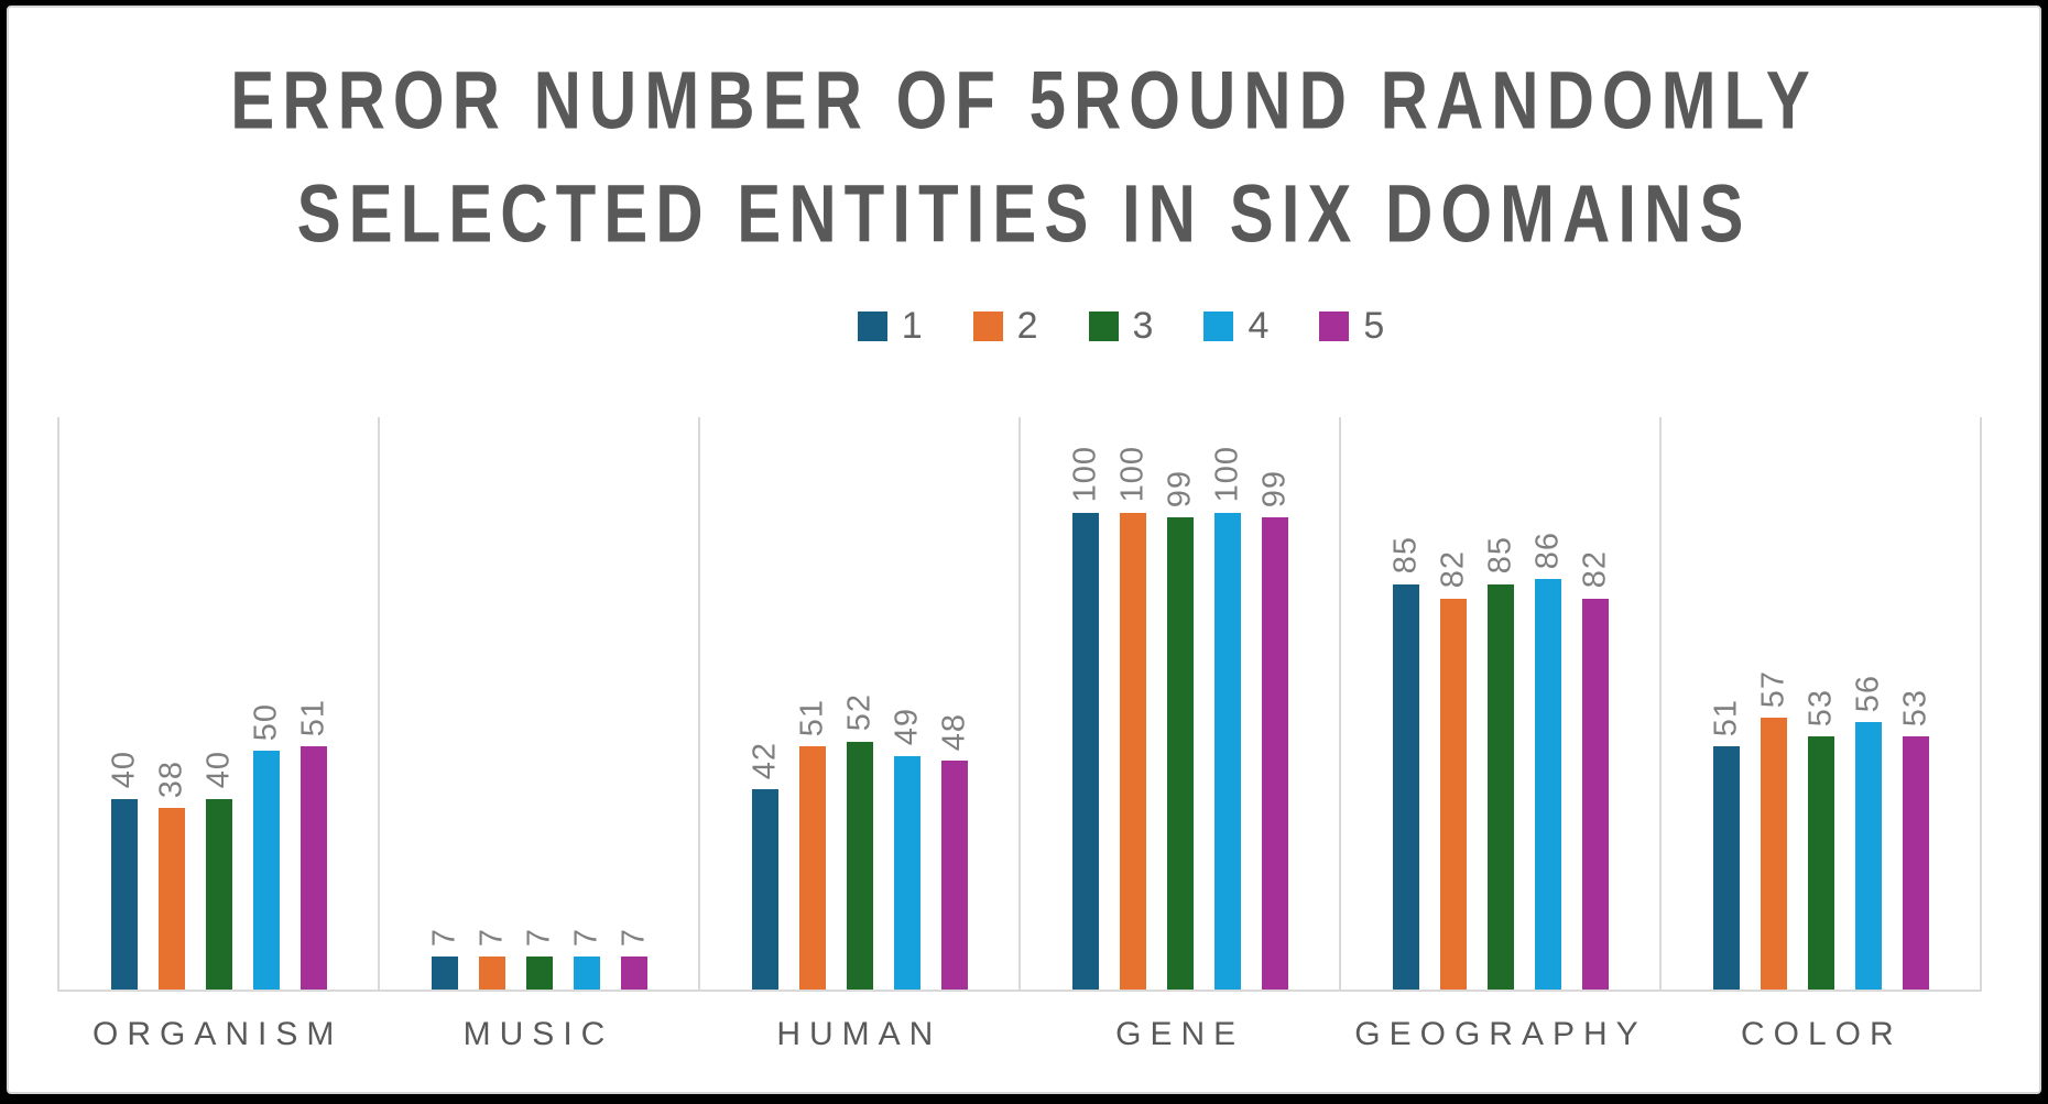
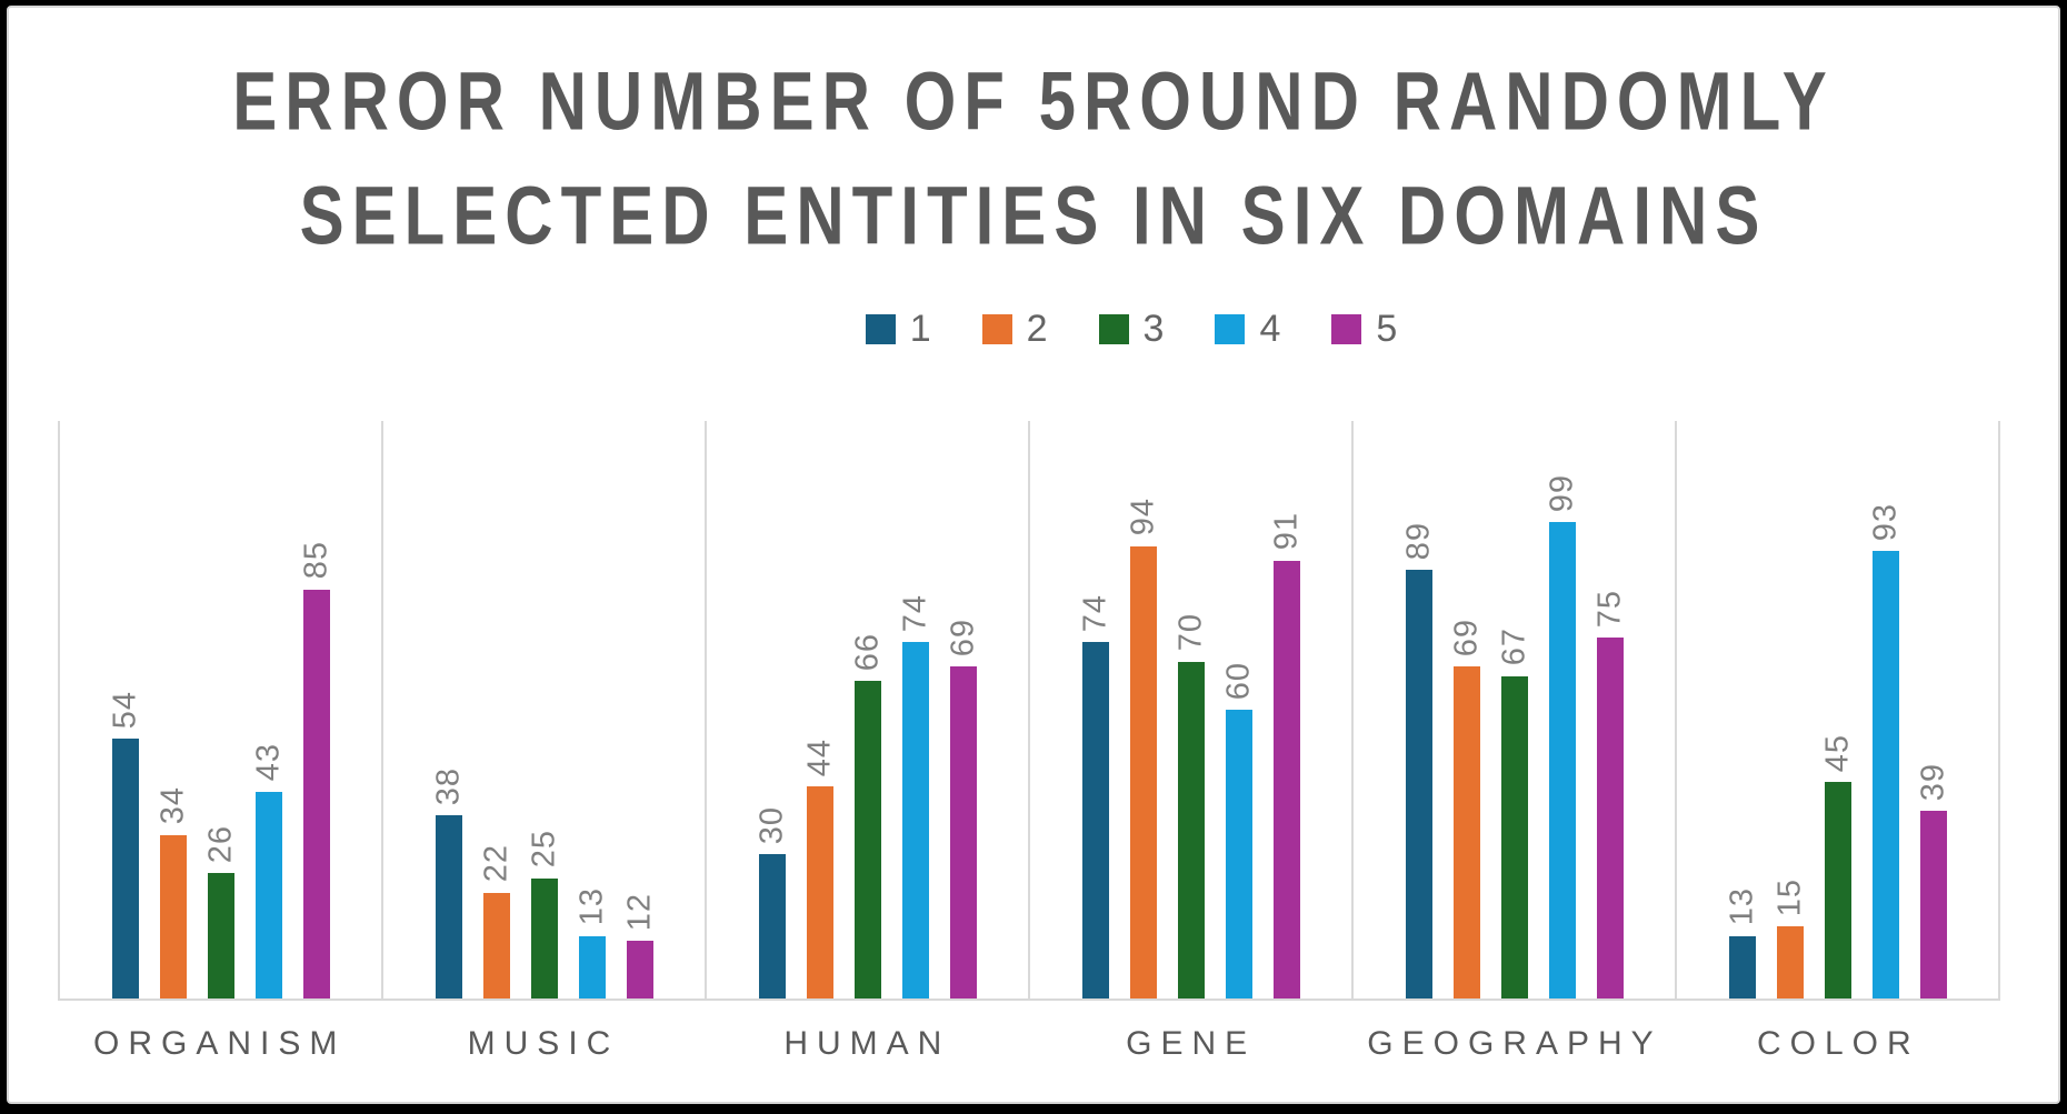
1/ORGANISM: 40 -> 54
2/ORGANISM: 38 -> 34
3/ORGANISM: 40 -> 26
4/ORGANISM: 50 -> 43
5/ORGANISM: 51 -> 85
1/MUSIC: 7 -> 38
2/MUSIC: 7 -> 22
3/MUSIC: 7 -> 25
4/MUSIC: 7 -> 13
5/MUSIC: 7 -> 12
1/HUMAN: 42 -> 30
2/HUMAN: 51 -> 44
3/HUMAN: 52 -> 66
4/HUMAN: 49 -> 74
5/HUMAN: 48 -> 69
1/GENE: 100 -> 74
2/GENE: 100 -> 94
3/GENE: 99 -> 70
4/GENE: 100 -> 60
5/GENE: 99 -> 91
1/GEOGRAPHY: 85 -> 89
2/GEOGRAPHY: 82 -> 69
3/GEOGRAPHY: 85 -> 67
4/GEOGRAPHY: 86 -> 99
5/GEOGRAPHY: 82 -> 75
1/COLOR: 51 -> 13
2/COLOR: 57 -> 15
3/COLOR: 53 -> 45
4/COLOR: 56 -> 93
5/COLOR: 53 -> 39
